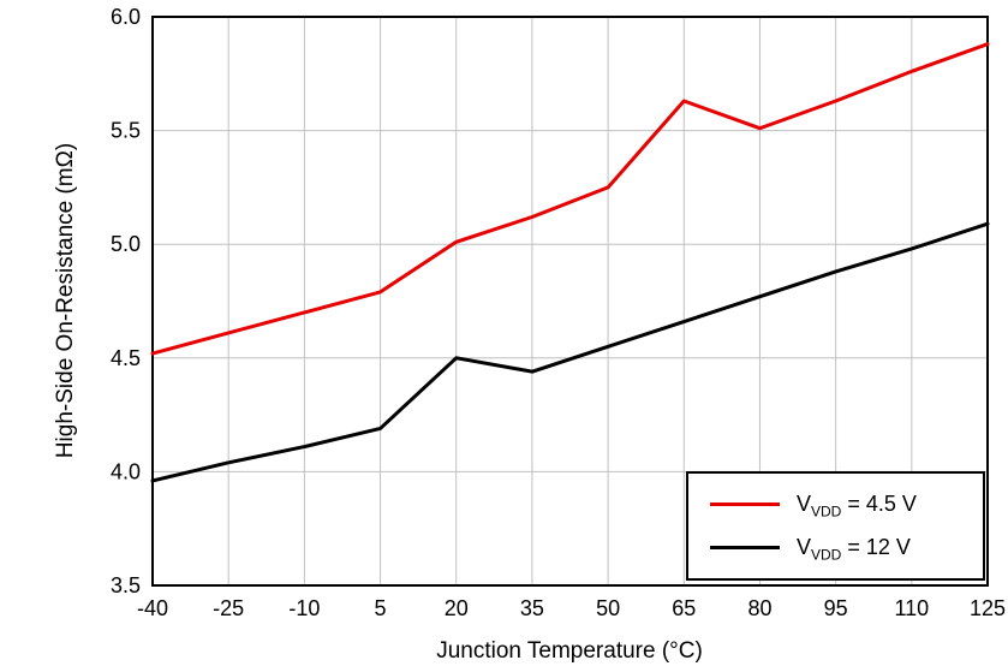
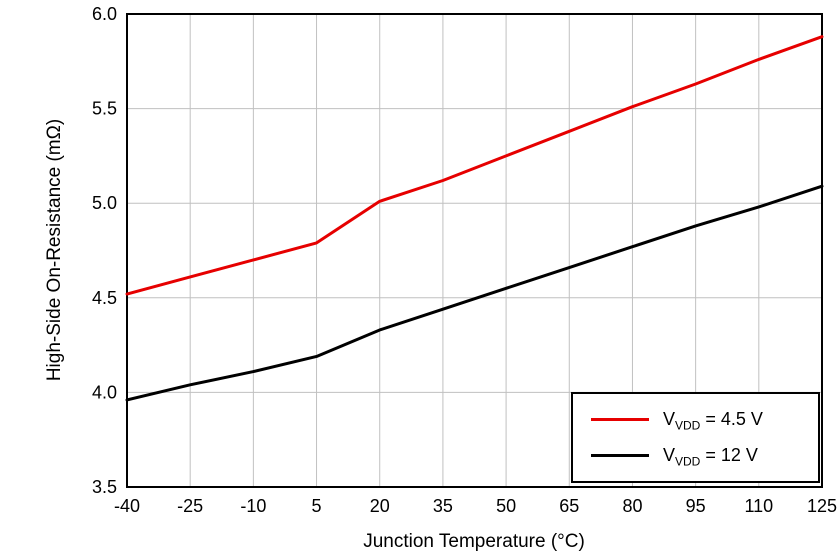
VDD = 12 V/20: 4.50 -> 4.33
VDD = 4.5 V/65: 5.63 -> 5.38
